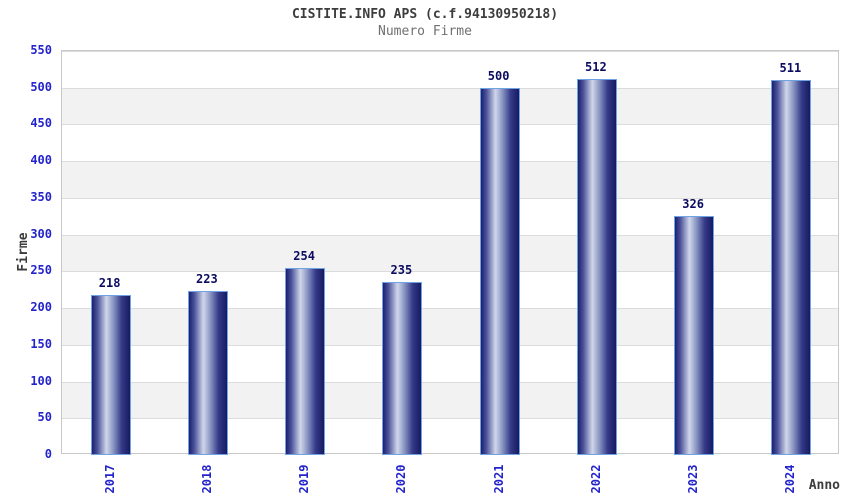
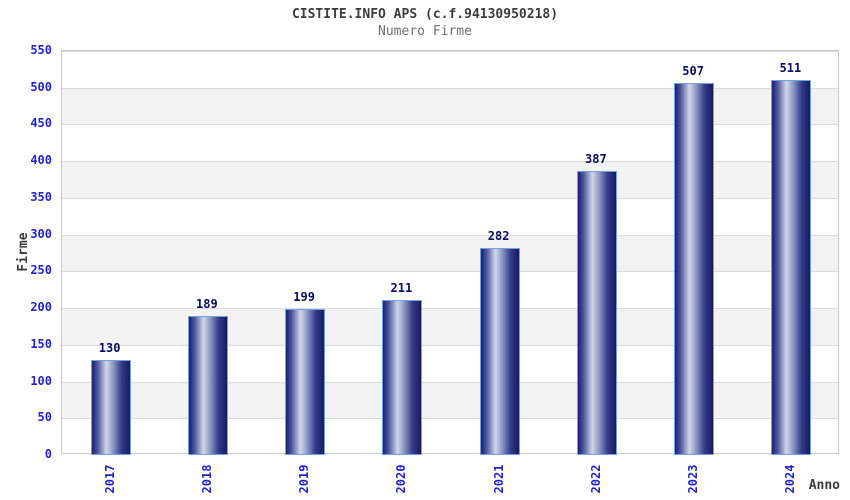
2017: 218 -> 130
2018: 223 -> 189
2019: 254 -> 199
2020: 235 -> 211
2021: 500 -> 282
2022: 512 -> 387
2023: 326 -> 507
